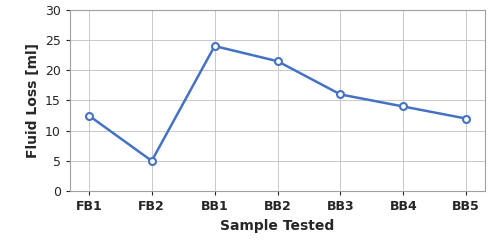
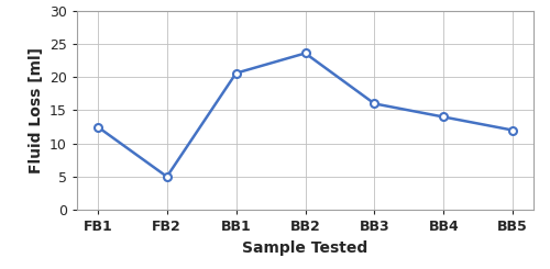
BB1: 24.0 -> 20.6
BB2: 21.5 -> 23.6
